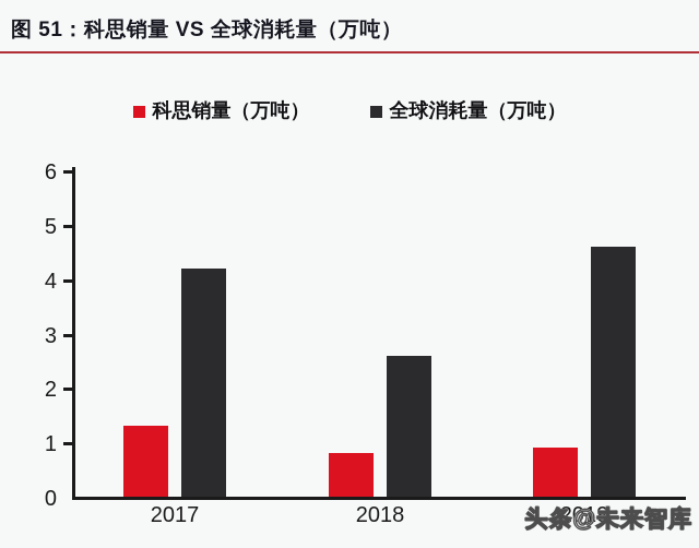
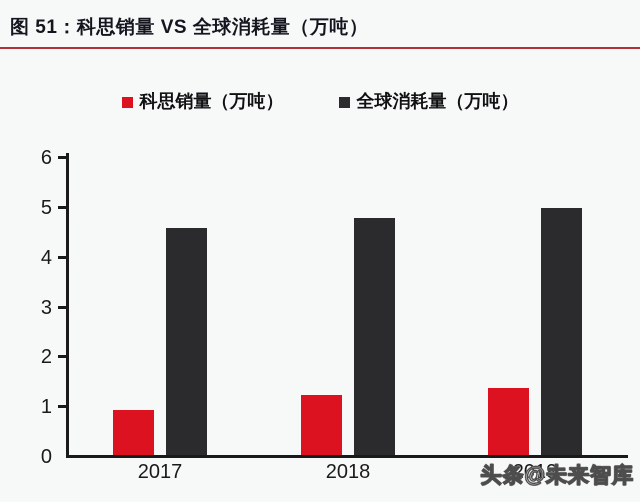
科思销量（万吨）/2017: 1.3 -> 0.9
全球消耗量（万吨）/2017: 4.2 -> 4.5
科思销量（万吨）/2018: 0.8 -> 1.2
全球消耗量（万吨）/2018: 2.6 -> 4.8
科思销量（万吨）/2019: 0.9 -> 1.4
全球消耗量（万吨）/2019: 4.6 -> 5.0
